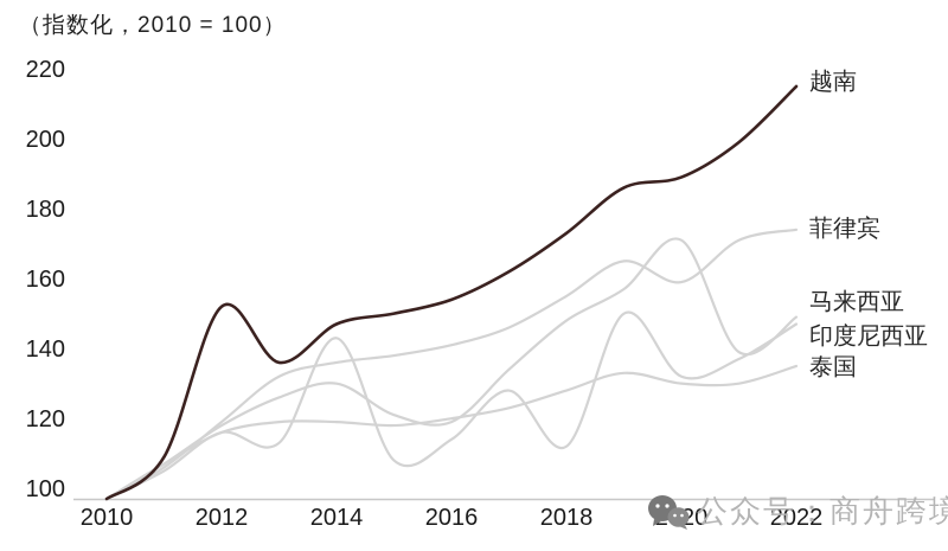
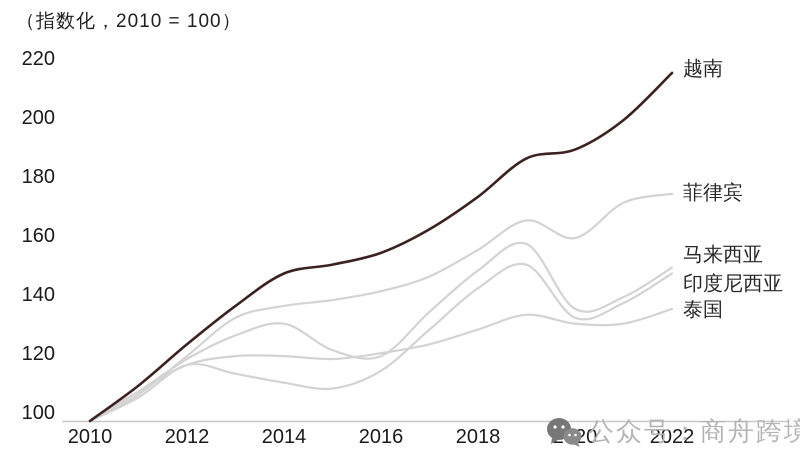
越南/2012: 155 -> 126
印度尼西亚/2014: 146 -> 113
印度尼西亚/2018: 115 -> 145
马来西亚/2020: 174 -> 138
